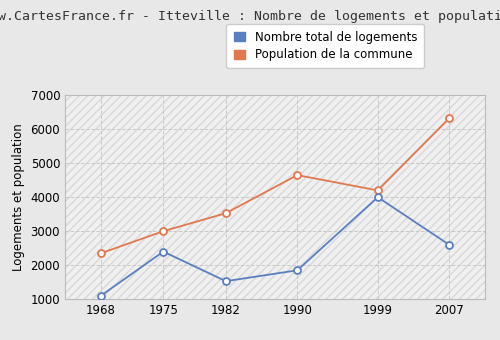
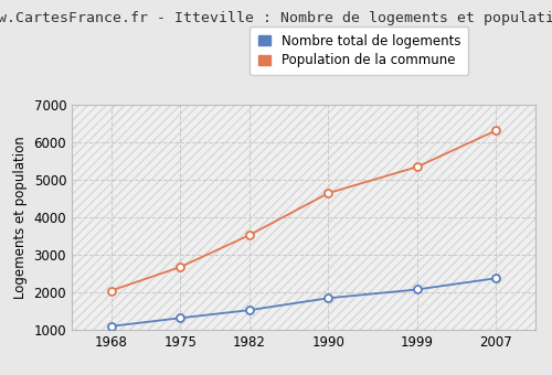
Population de la commune/1968: 2350 -> 2050
Nombre total de logements/1975: 2400 -> 1320
Population de la commune/1975: 3000 -> 2680
Nombre total de logements/1999: 4000 -> 2080
Population de la commune/1999: 4200 -> 5350
Nombre total de logements/2007: 2600 -> 2380
